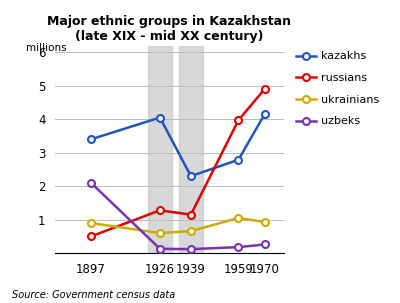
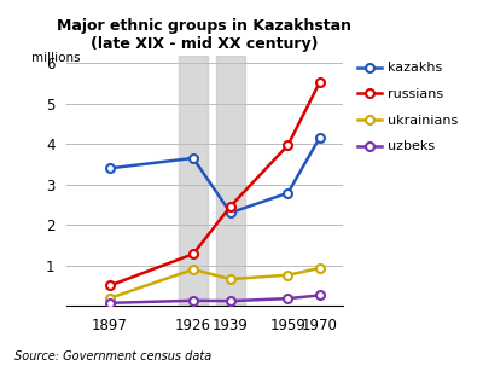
ukrainians/1897: 0.90 -> 0.19
uzbeks/1897: 2.10 -> 0.07
kazakhs/1926: 4.05 -> 3.65
ukrainians/1926: 0.60 -> 0.90
russians/1939: 1.15 -> 2.46
ukrainians/1959: 1.05 -> 0.76
russians/1970: 4.90 -> 5.52
